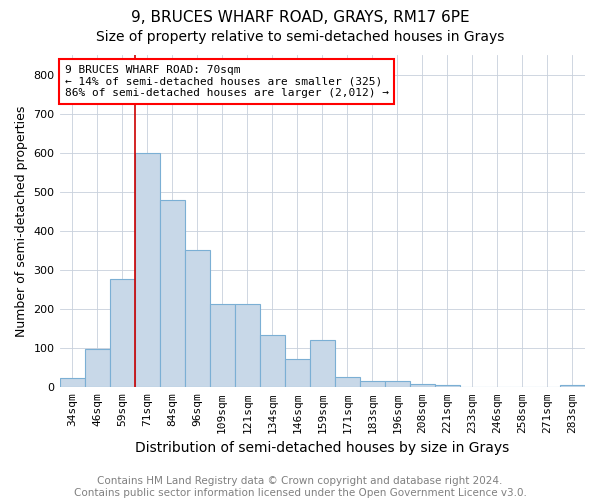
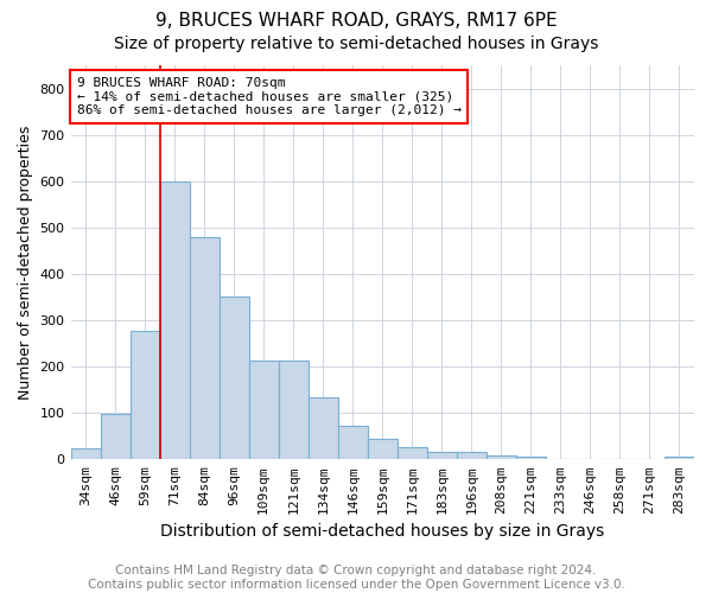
159sqm: 120 -> 44
